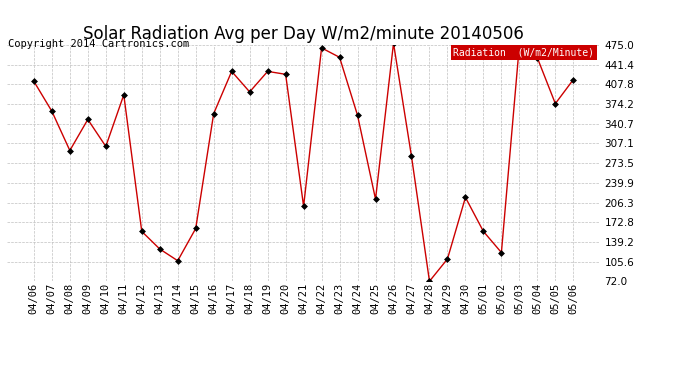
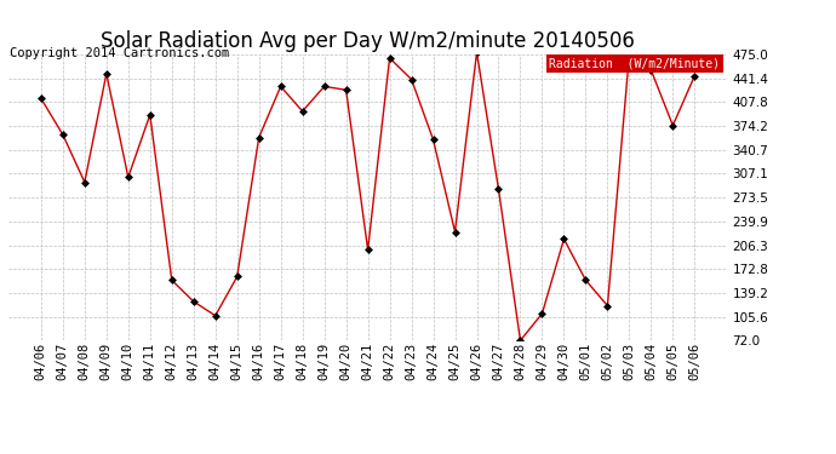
04/09: 348 -> 448
04/23: 454 -> 440
04/25: 212 -> 225
05/06: 416 -> 445
